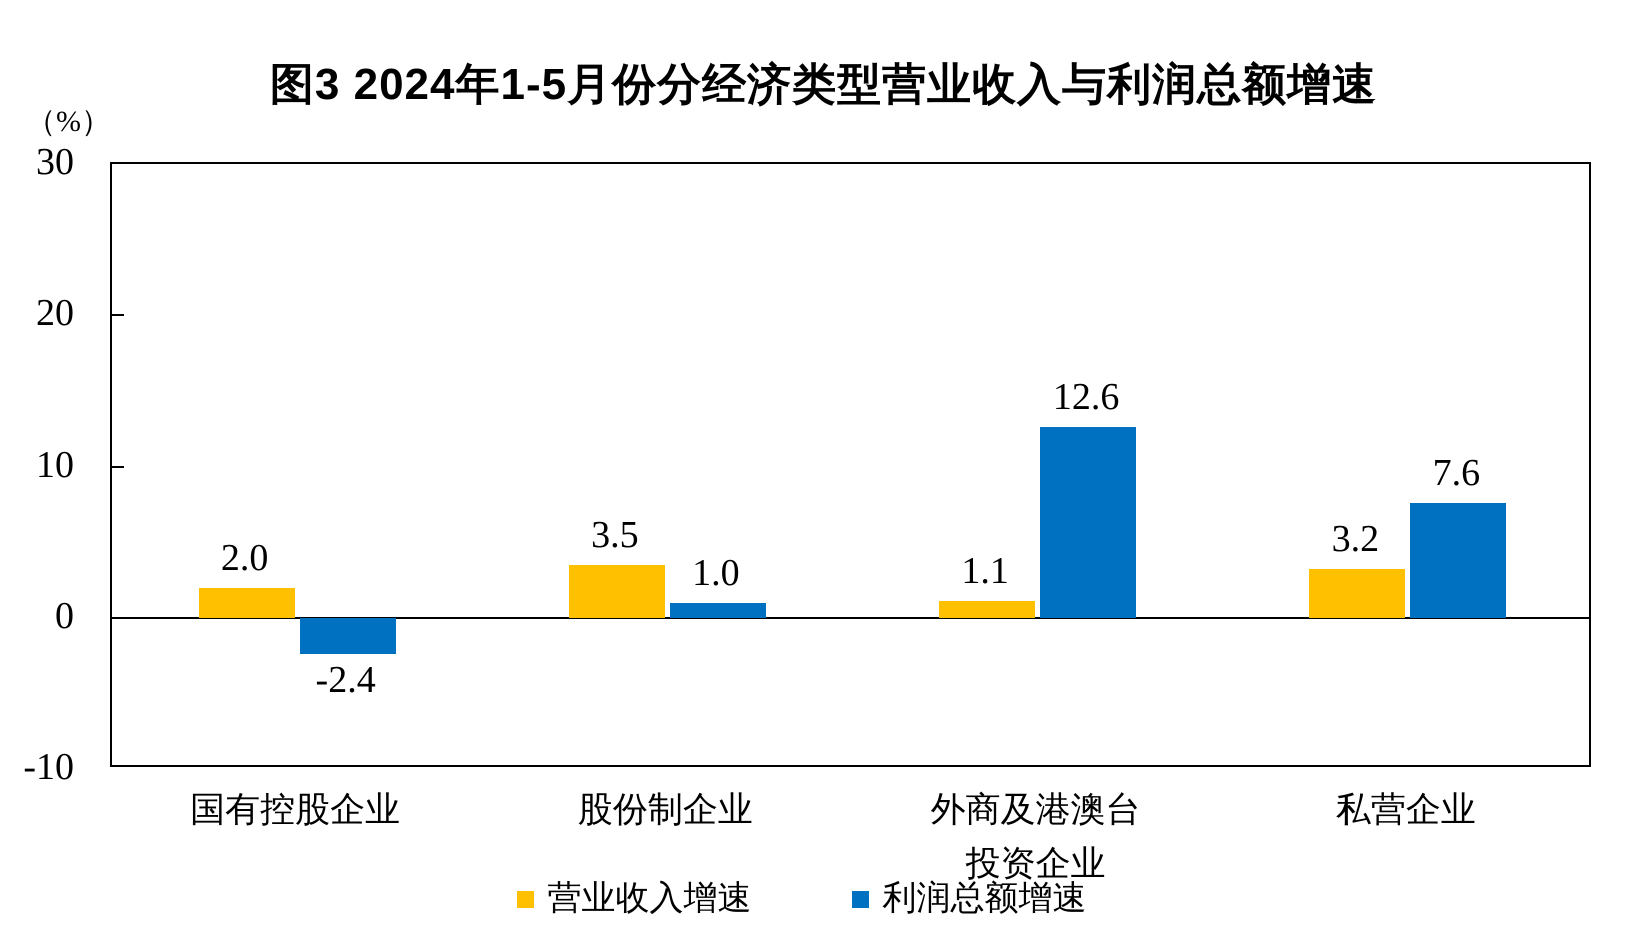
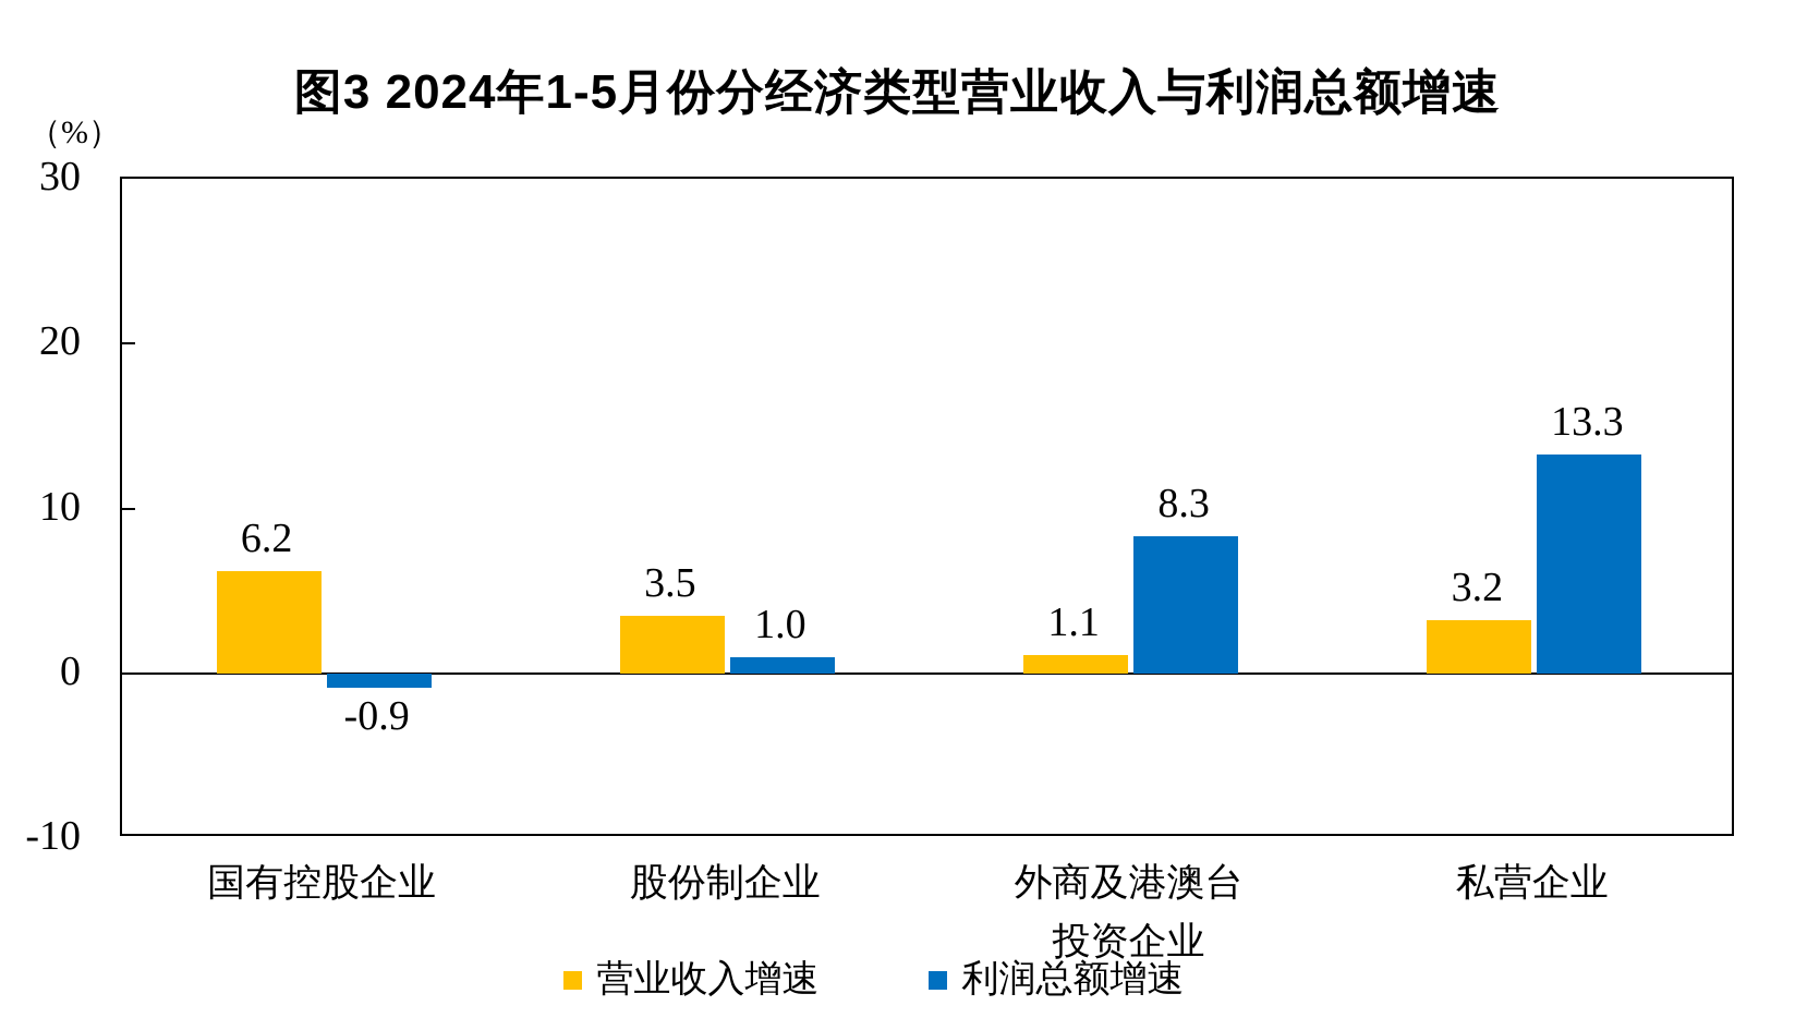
营业收入增速/国有控股企业: 2.0 -> 6.2
利润总额增速/国有控股企业: -2.4 -> -0.9
利润总额增速/外商及港澳台 投资企业: 12.6 -> 8.3
利润总额增速/私营企业: 7.6 -> 13.3
